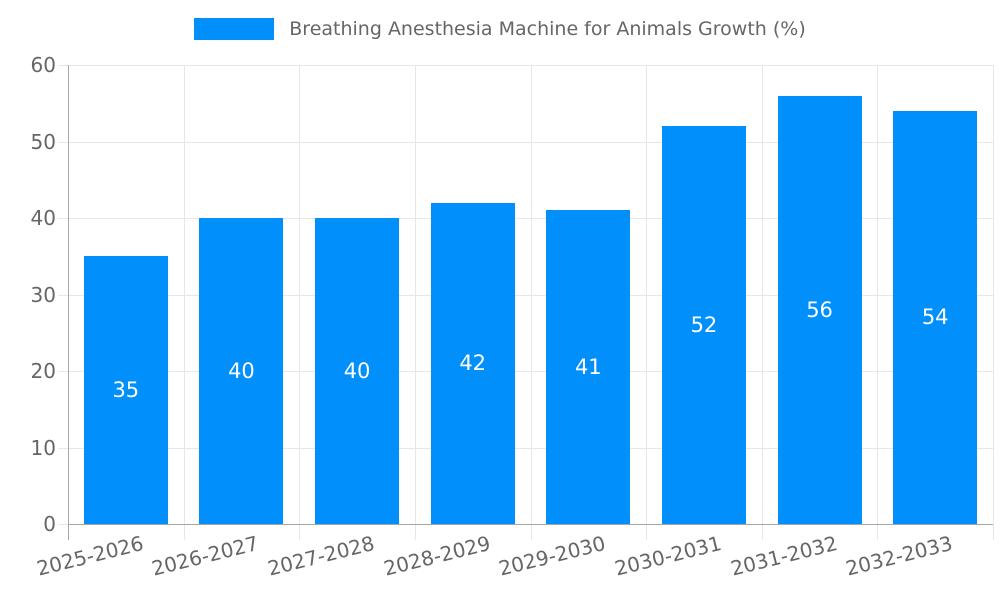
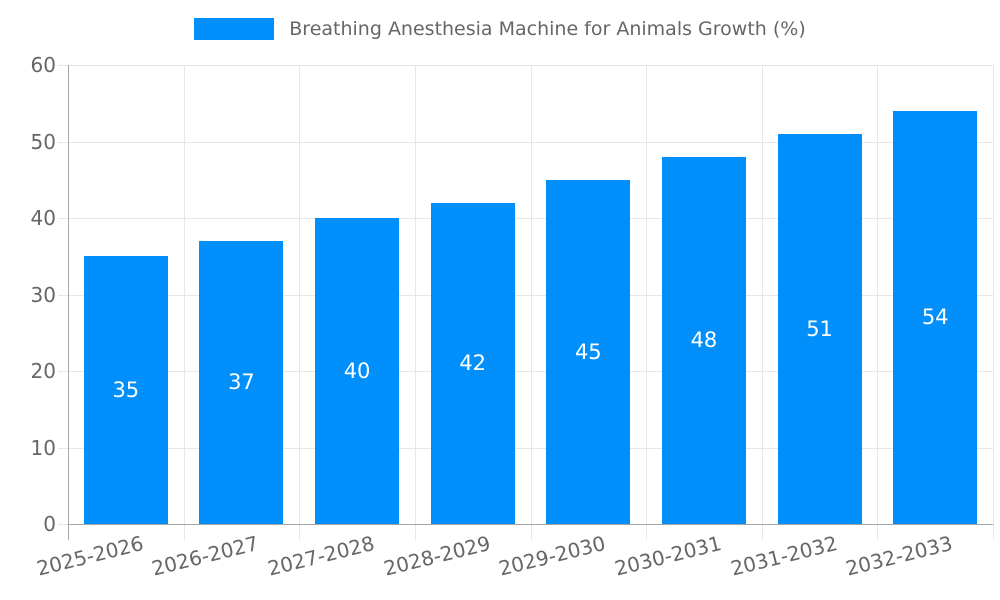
2026-2027: 40 -> 37
2029-2030: 41 -> 45
2030-2031: 52 -> 48
2031-2032: 56 -> 51
